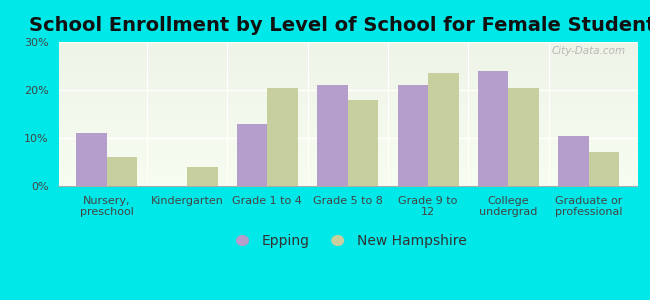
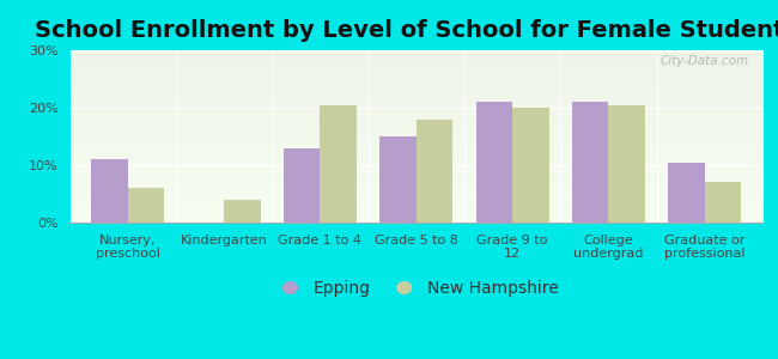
Epping/Grade 5 to 8: 21.0% -> 15.0%
New Hampshire/Grade 9 to 12: 23.5% -> 20.0%
Epping/College undergrad: 24.0% -> 21.0%
